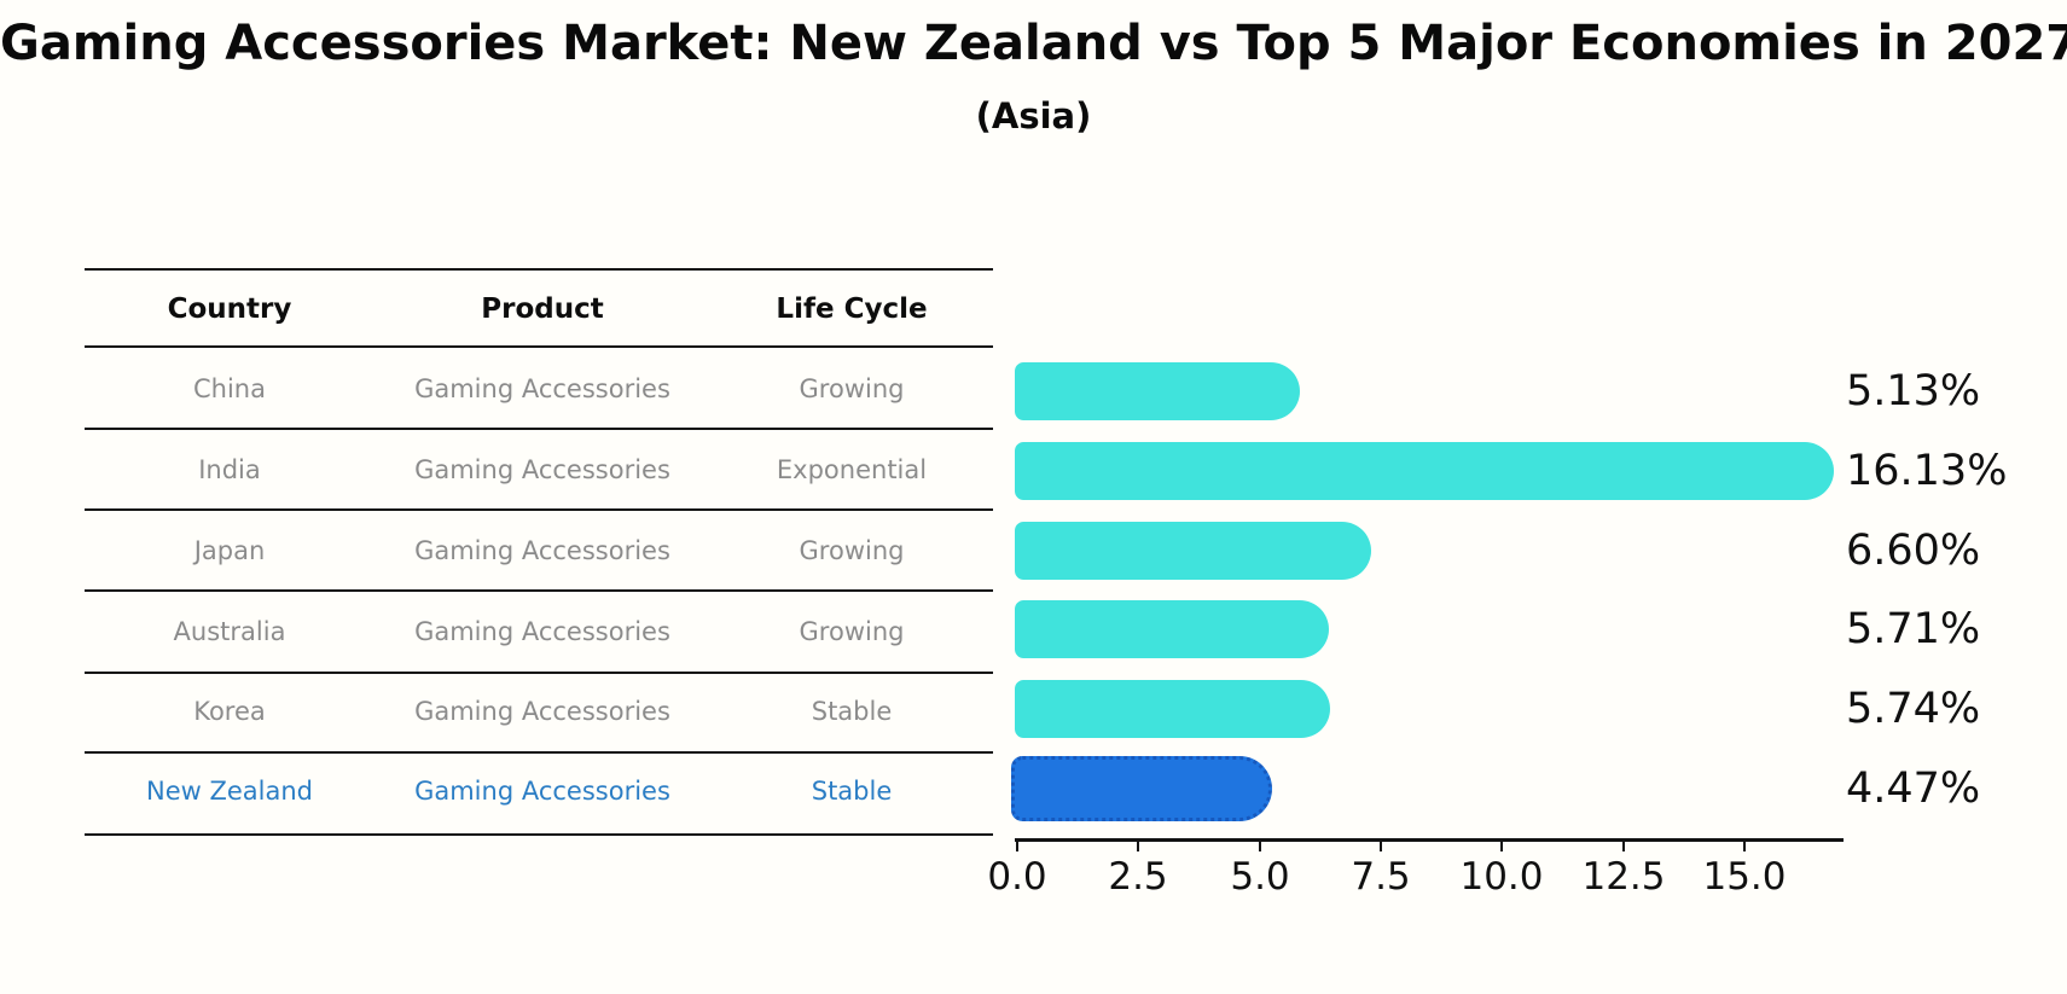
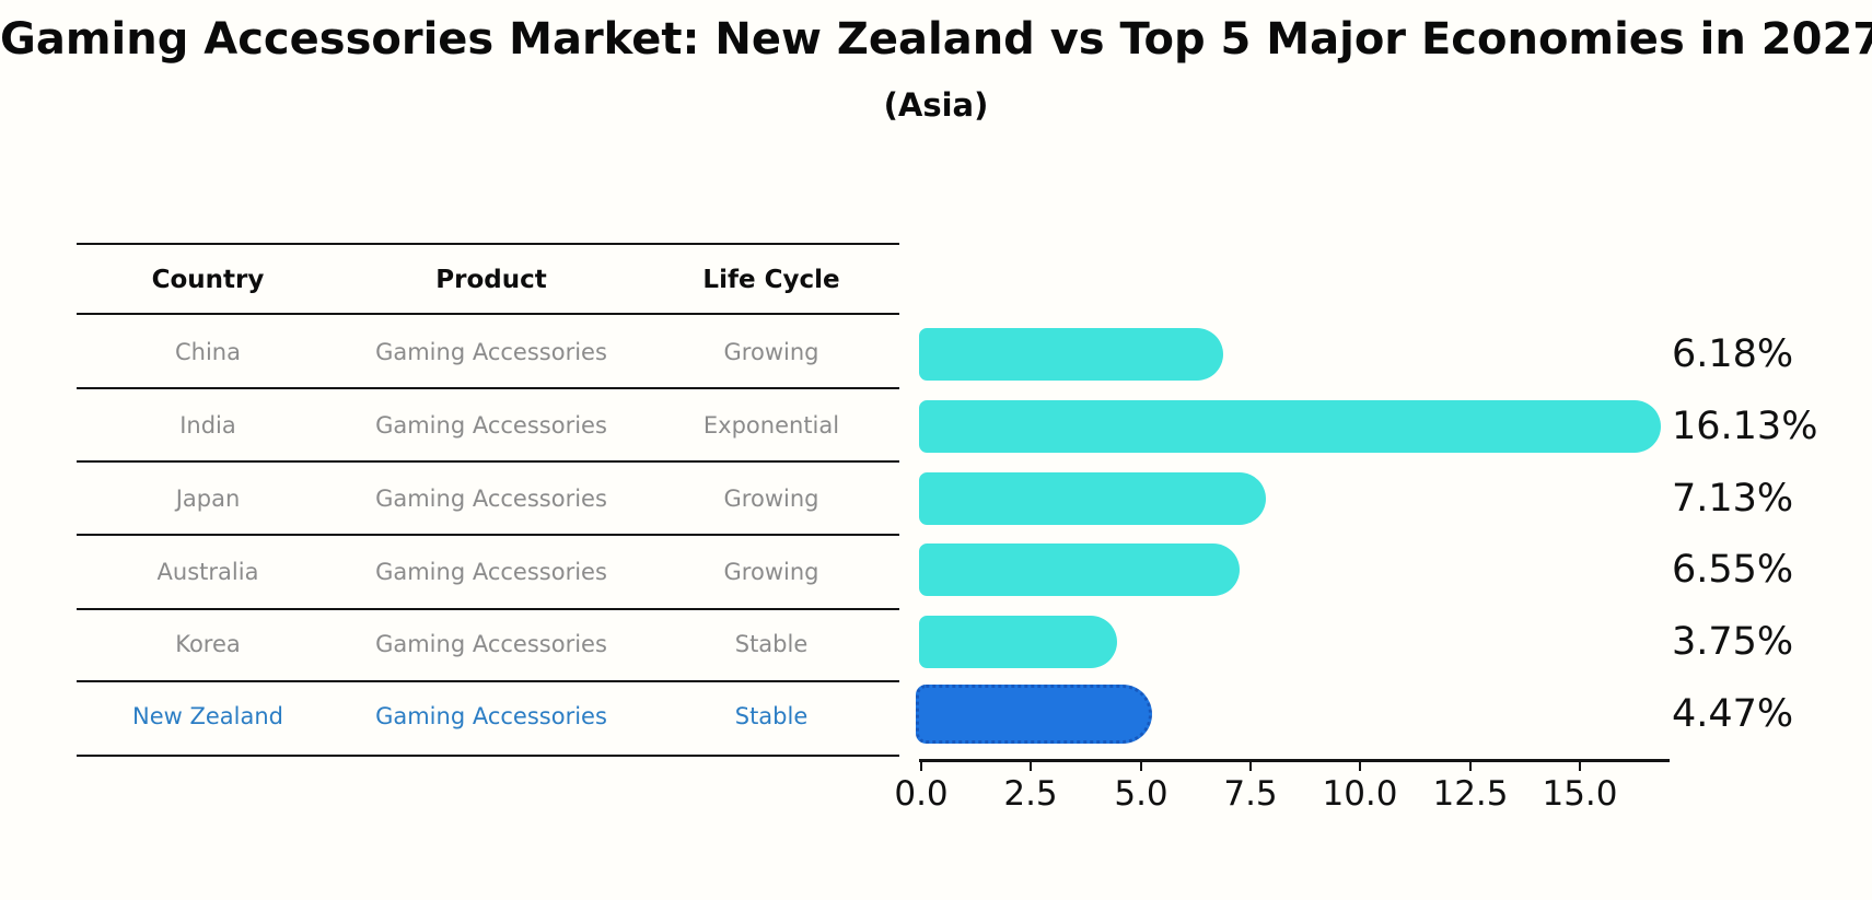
China: 5.13% -> 6.18%
Japan: 6.60% -> 7.13%
Australia: 5.71% -> 6.55%
Korea: 5.74% -> 3.75%
